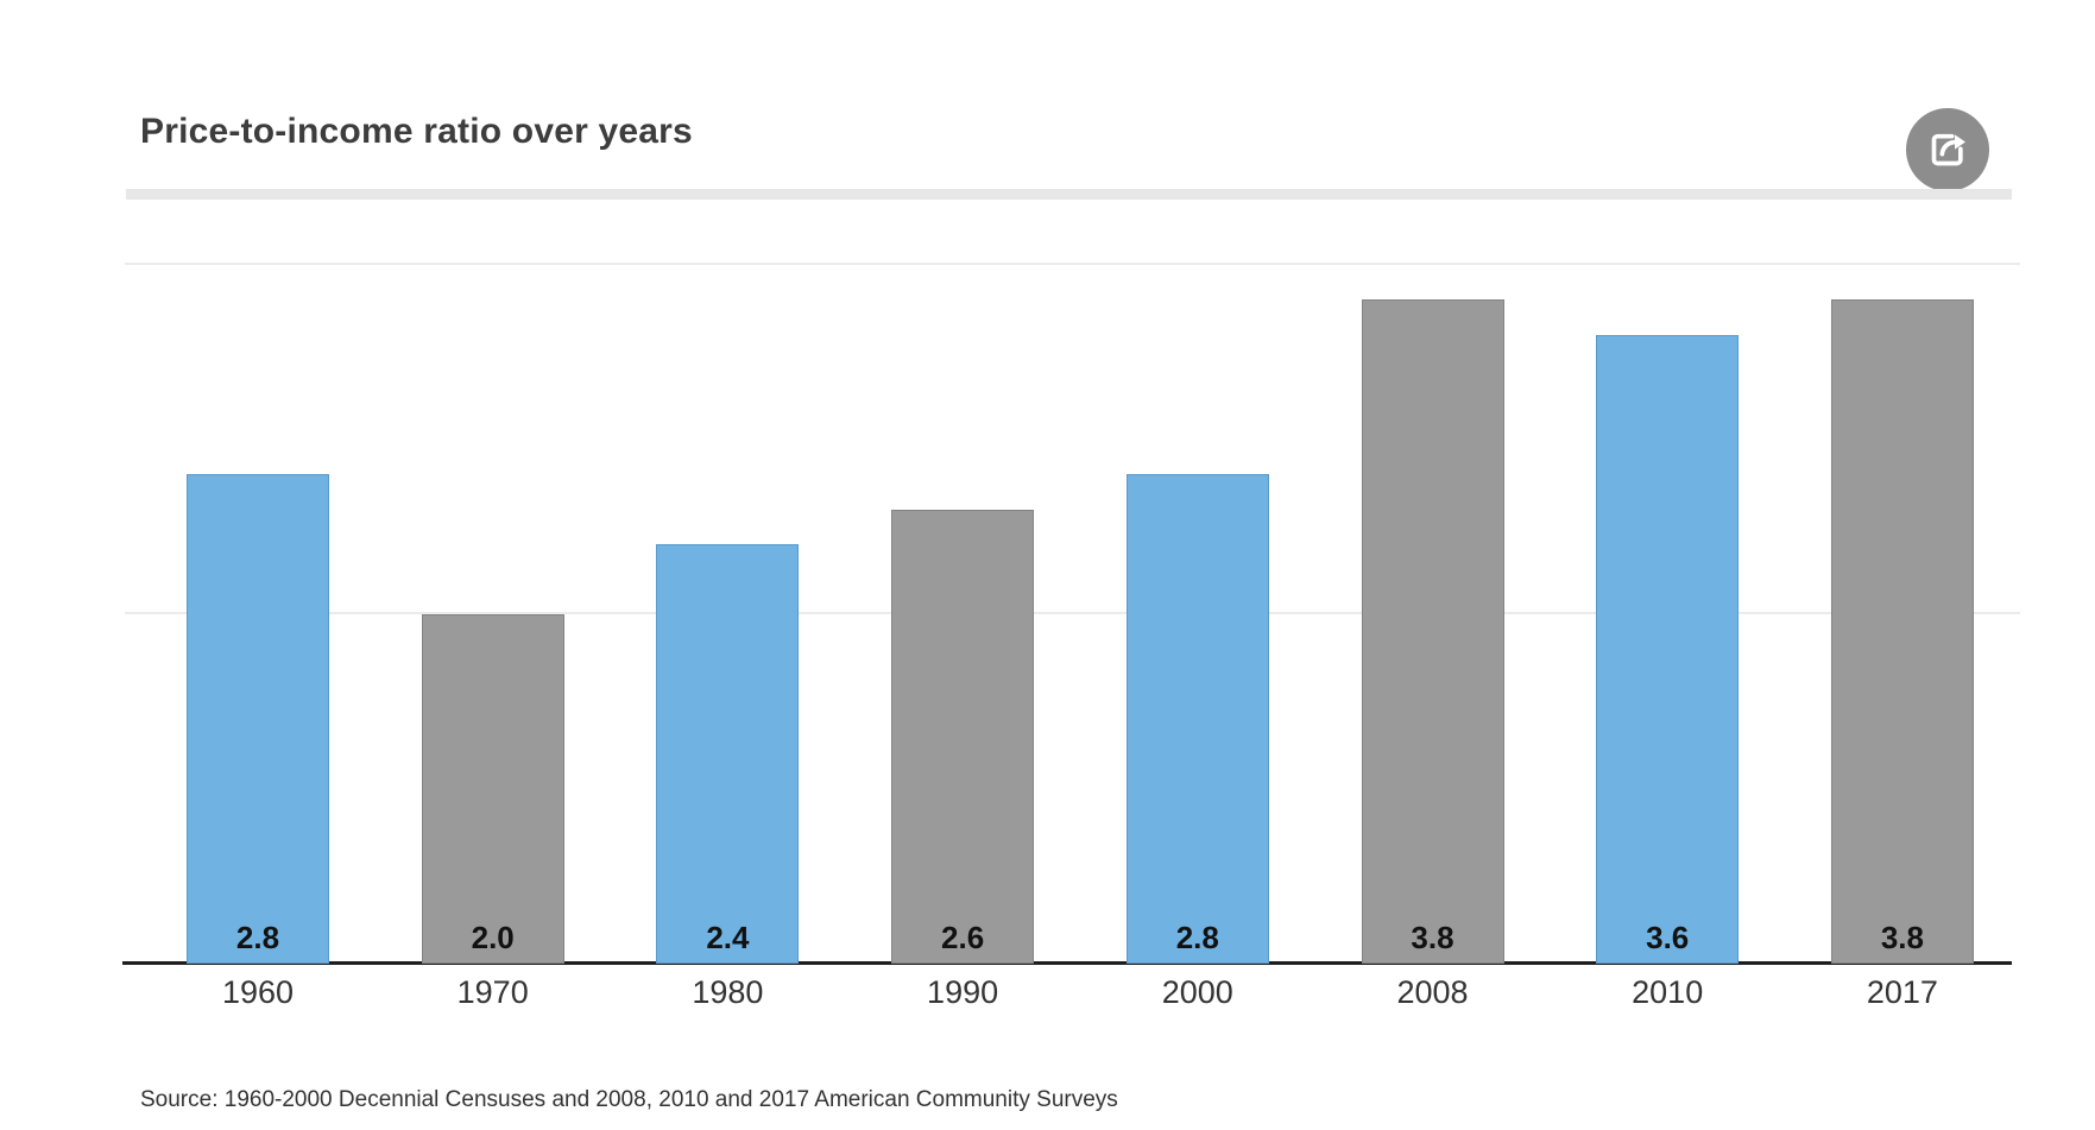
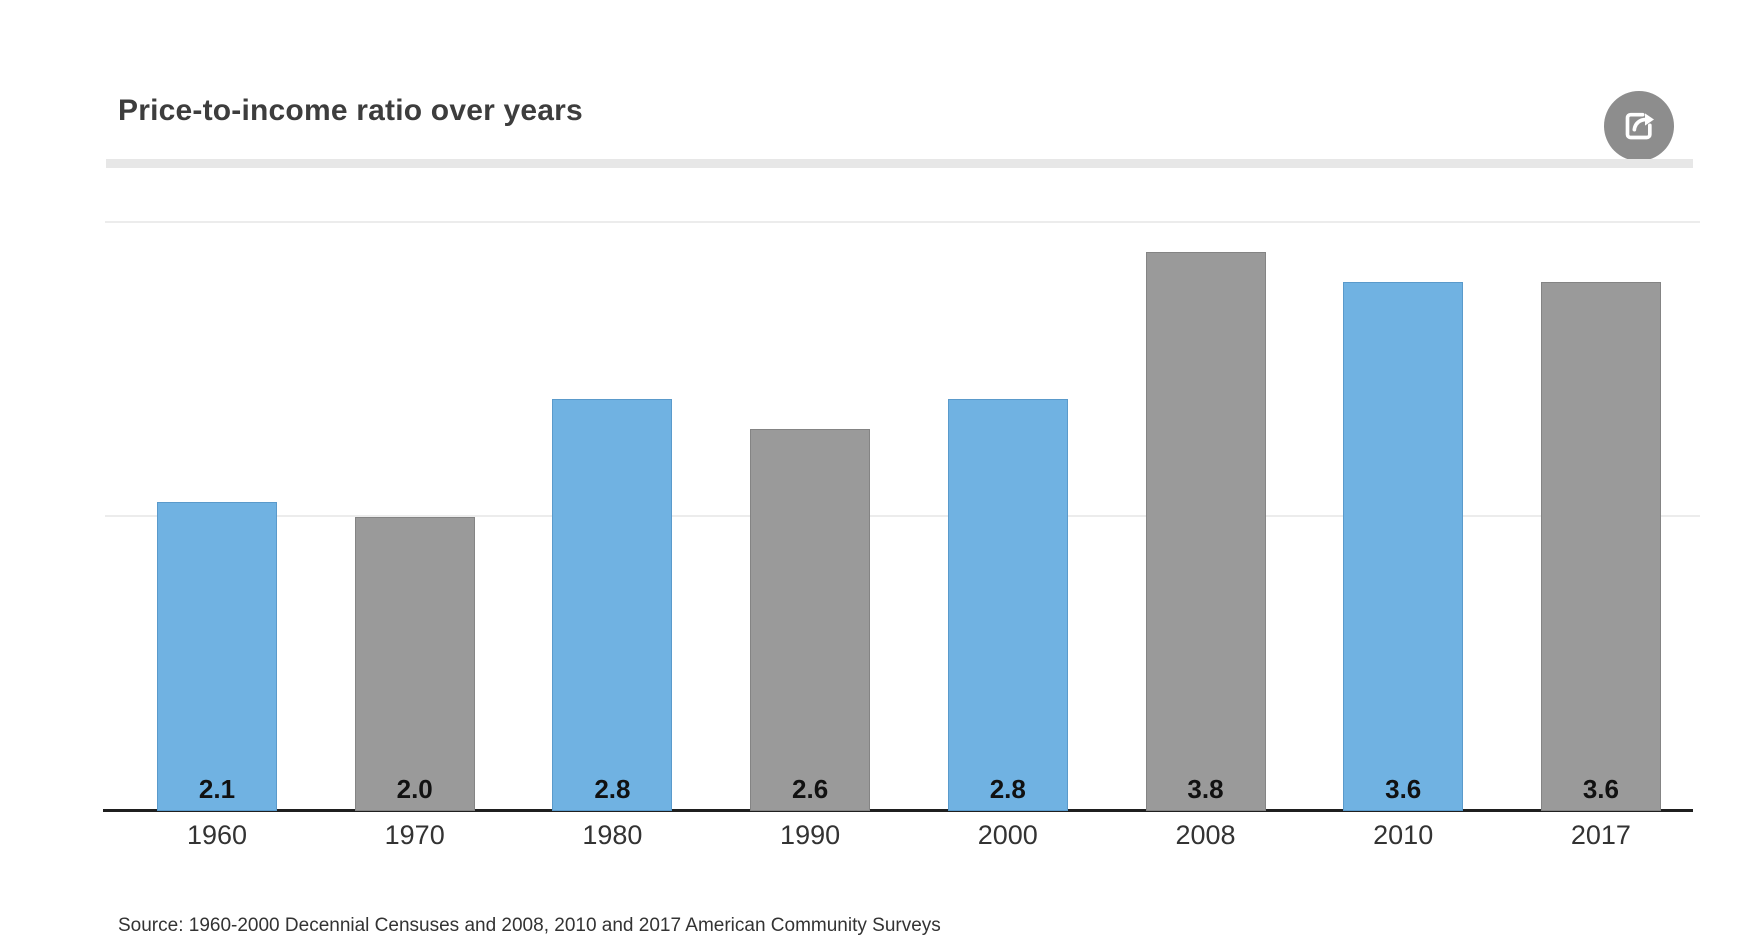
1960: 2.8 -> 2.1
1980: 2.4 -> 2.8
2017: 3.8 -> 3.6
